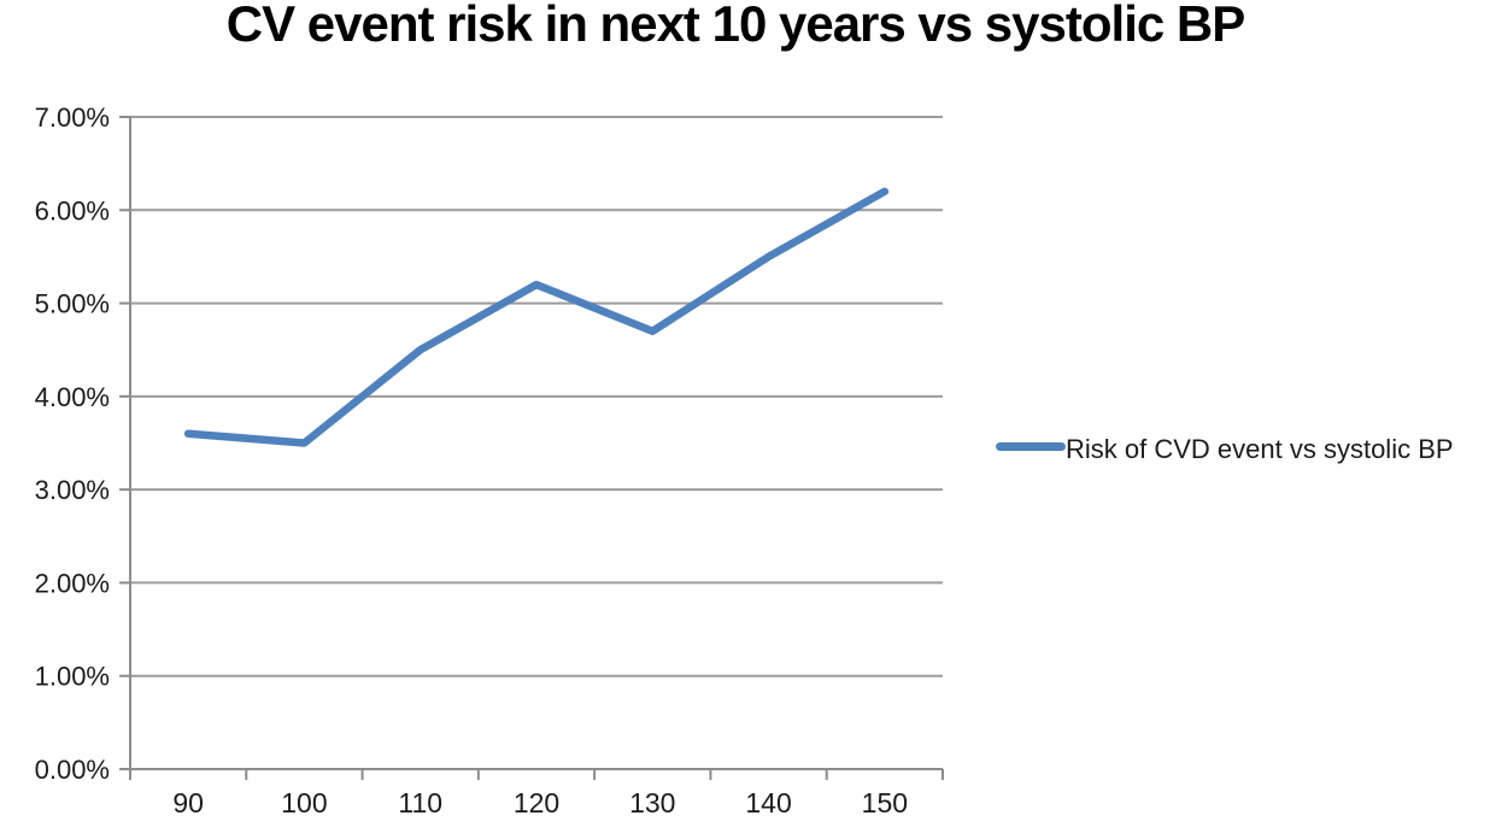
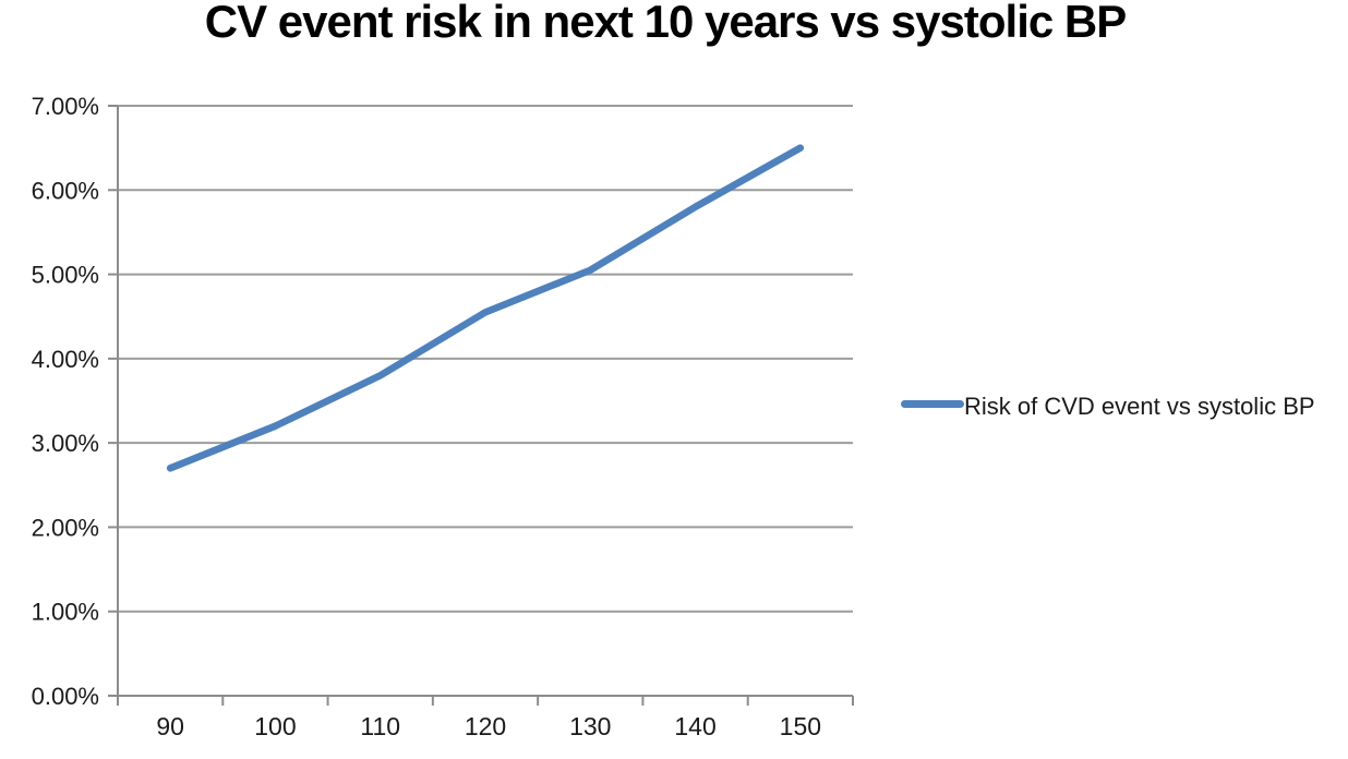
90: 3.6% -> 2.7%
100: 3.5% -> 3.2%
110: 4.5% -> 3.8%
120: 5.2% -> 4.5%
130: 4.7% -> 5.0%
140: 5.5% -> 5.8%
150: 6.2% -> 6.5%
